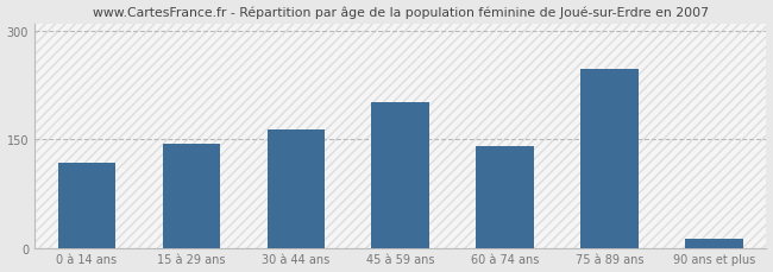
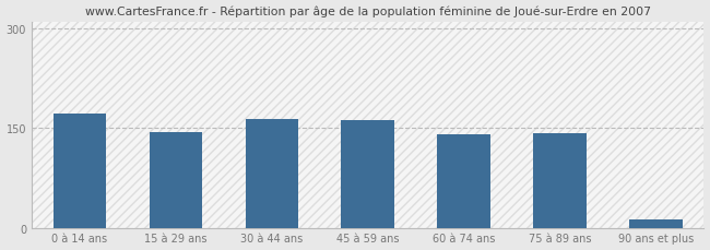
0 à 14 ans: 118 -> 172
45 à 59 ans: 202 -> 162
75 à 89 ans: 248 -> 143
